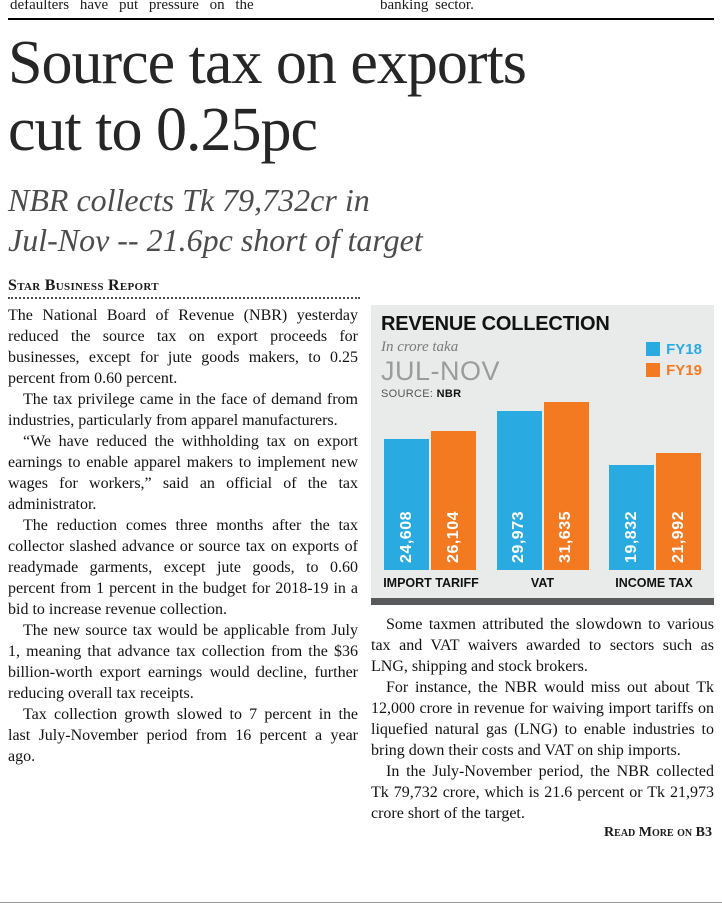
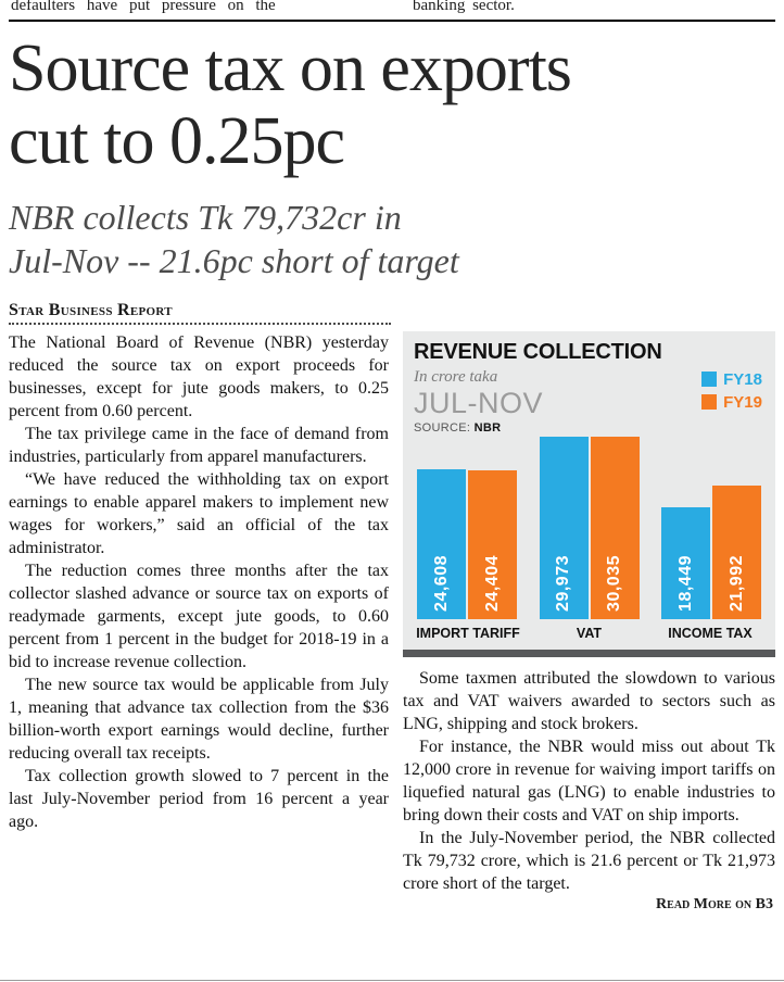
FY19/IMPORT TARIFF: 26,104 -> 24,404
FY19/VAT: 31,635 -> 30,035
FY18/INCOME TAX: 19,832 -> 18,449
